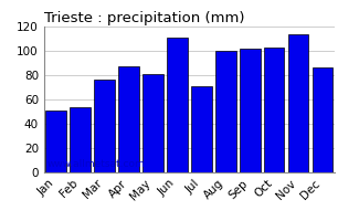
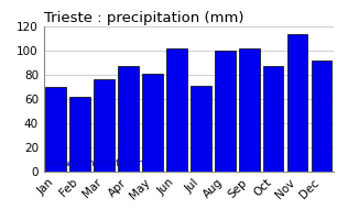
Jan: 51 -> 70
Feb: 54 -> 62
Jun: 111 -> 102
Oct: 103 -> 87
Dec: 86 -> 92
